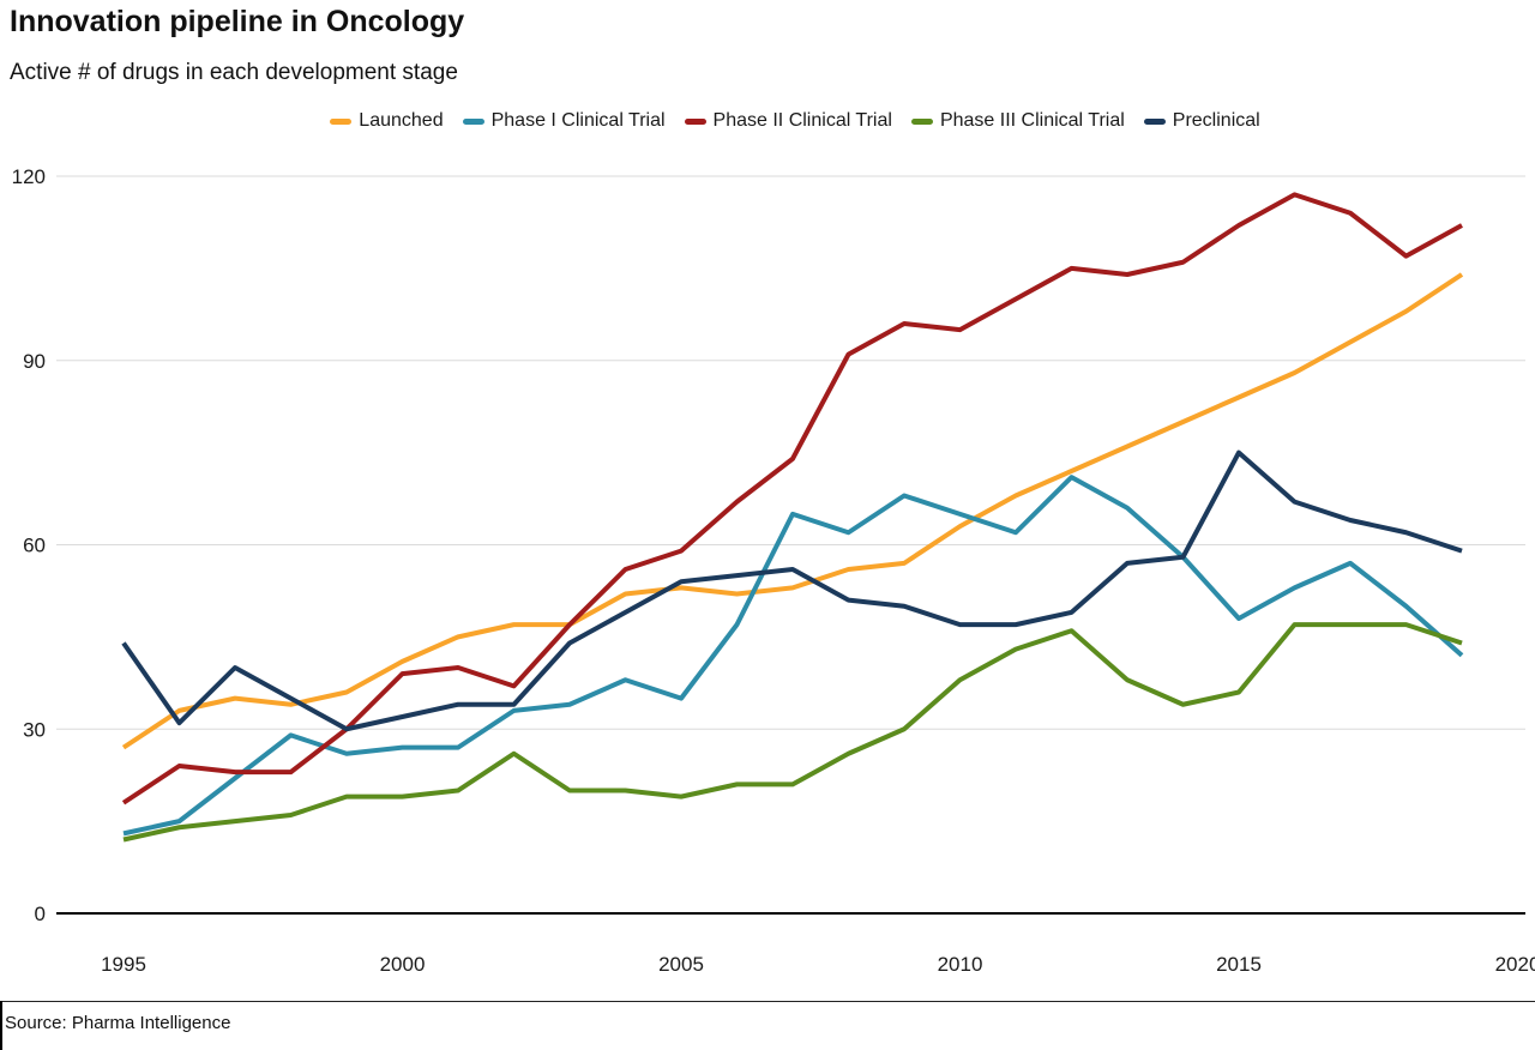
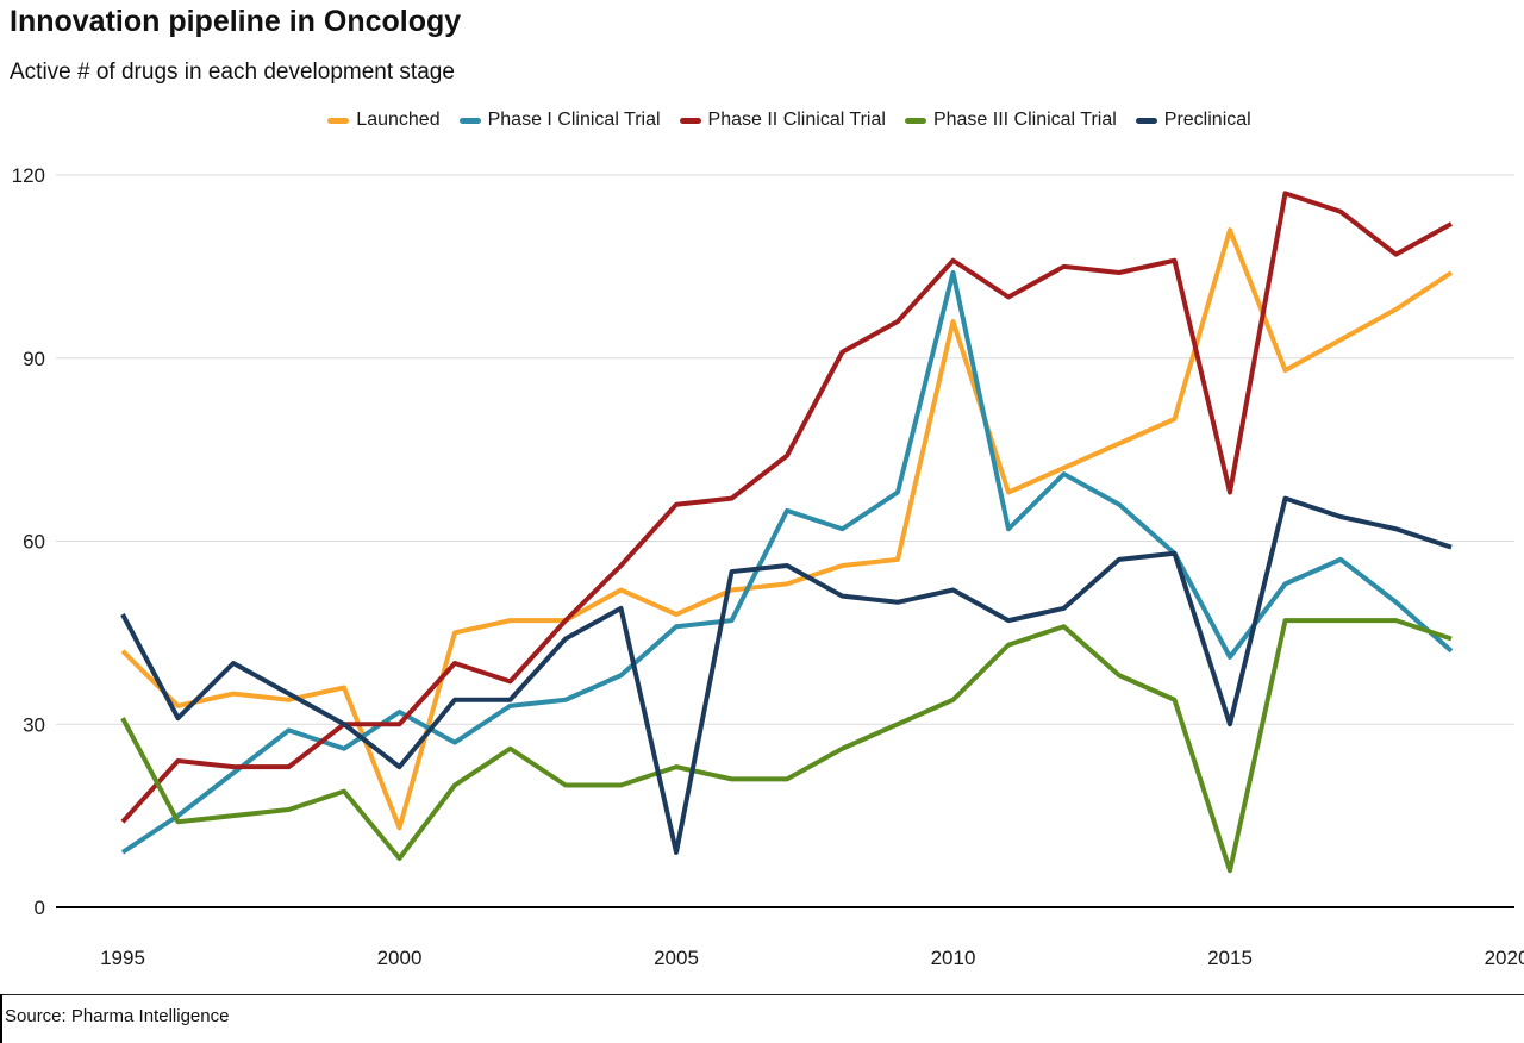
Launched/1995: 27 -> 42
Phase I Clinical Trial/1995: 13 -> 9
Phase II Clinical Trial/1995: 18 -> 14
Phase III Clinical Trial/1995: 12 -> 31
Preclinical/1995: 44 -> 48
Launched/2000: 41 -> 13
Phase I Clinical Trial/2000: 27 -> 32
Phase II Clinical Trial/2000: 39 -> 30
Phase III Clinical Trial/2000: 19 -> 8
Preclinical/2000: 32 -> 23
Launched/2005: 53 -> 48
Phase I Clinical Trial/2005: 35 -> 46
Phase II Clinical Trial/2005: 59 -> 66
Phase III Clinical Trial/2005: 19 -> 23
Preclinical/2005: 54 -> 9
Launched/2010: 63 -> 96
Phase I Clinical Trial/2010: 65 -> 104
Phase II Clinical Trial/2010: 95 -> 106
Phase III Clinical Trial/2010: 38 -> 34
Preclinical/2010: 47 -> 52
Launched/2015: 84 -> 111
Phase I Clinical Trial/2015: 48 -> 41
Phase II Clinical Trial/2015: 112 -> 68
Phase III Clinical Trial/2015: 36 -> 6
Preclinical/2015: 75 -> 30
